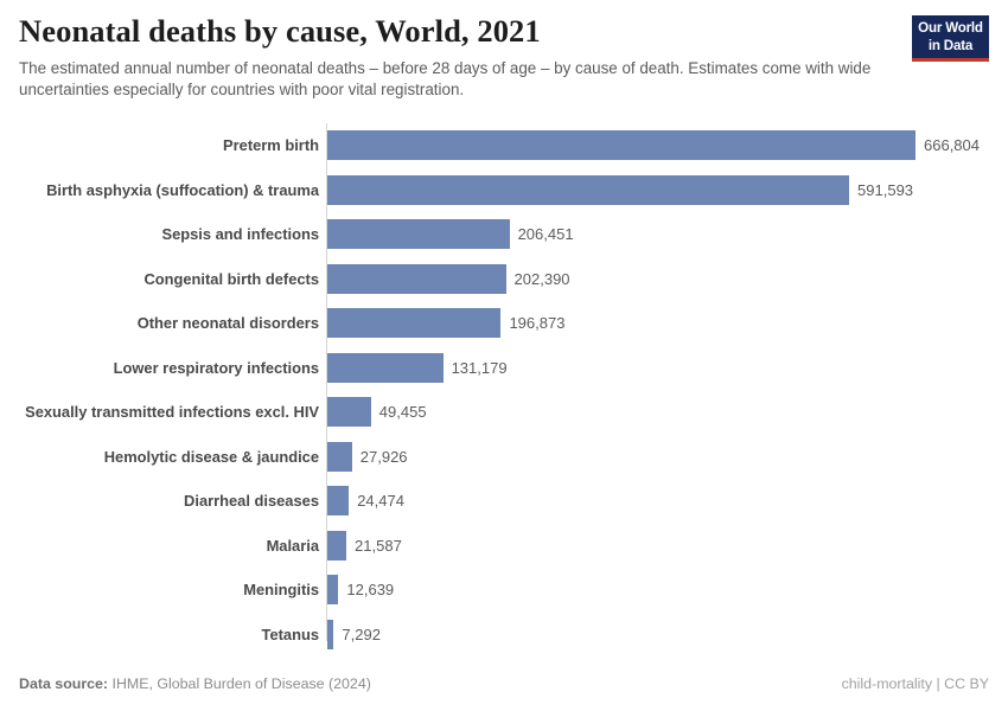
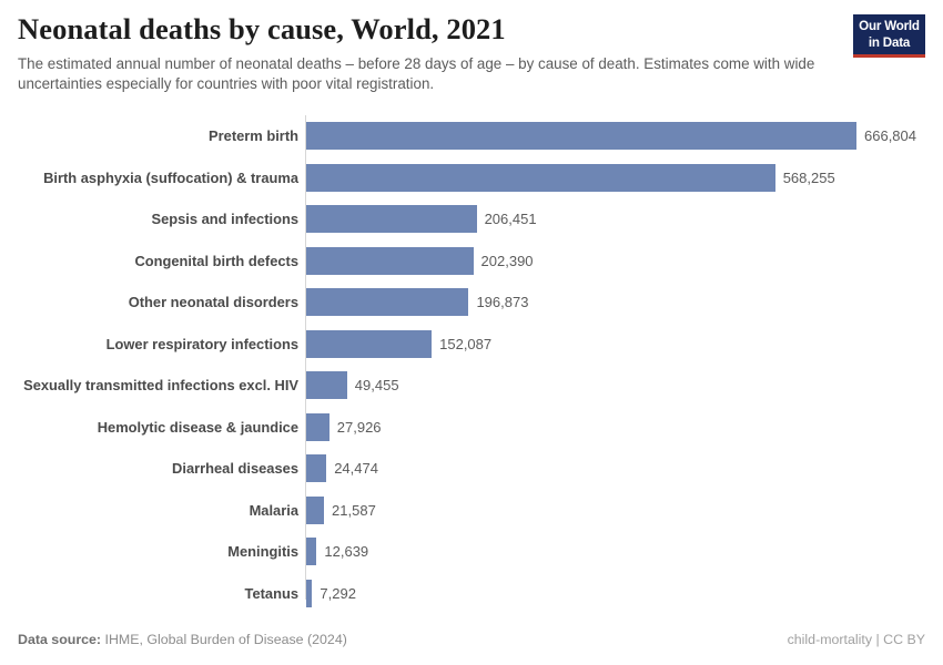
Birth asphyxia (suffocation) & trauma: 591,593 -> 568,255
Lower respiratory infections: 131,179 -> 152,087
